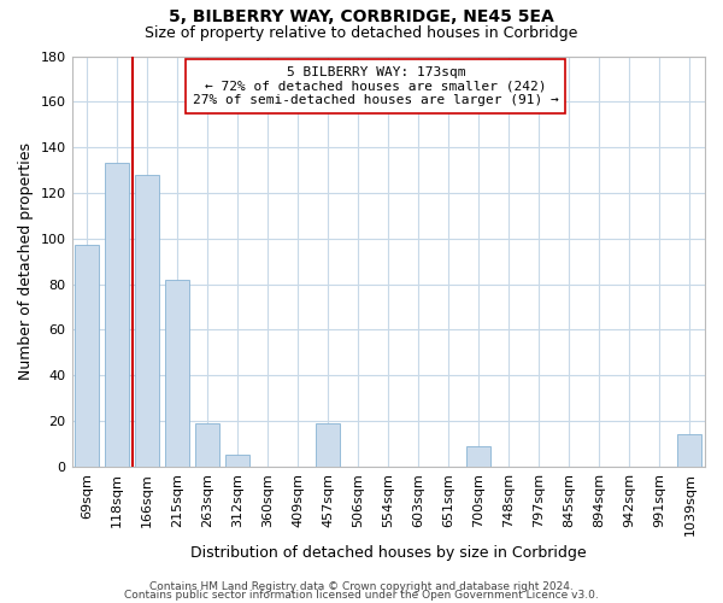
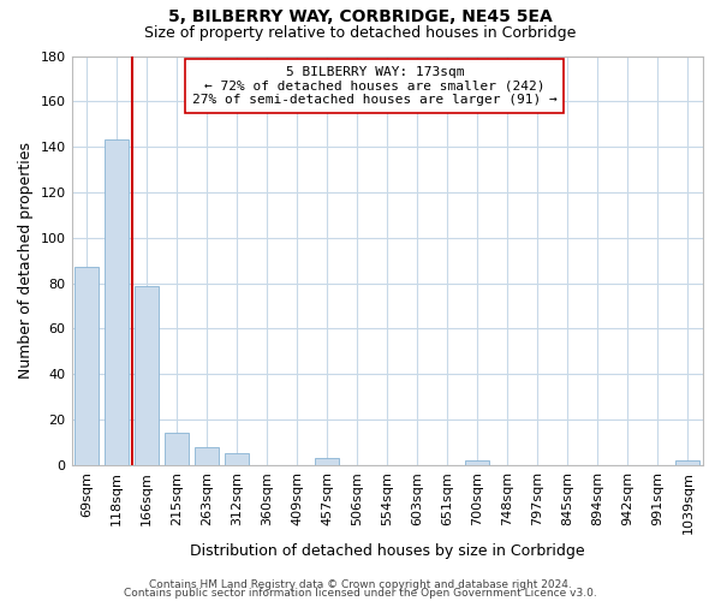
69sqm: 97 -> 87
118sqm: 133 -> 143
166sqm: 128 -> 79
215sqm: 82 -> 14
263sqm: 19 -> 8
457sqm: 19 -> 3
700sqm: 9 -> 2
1039sqm: 14 -> 2
